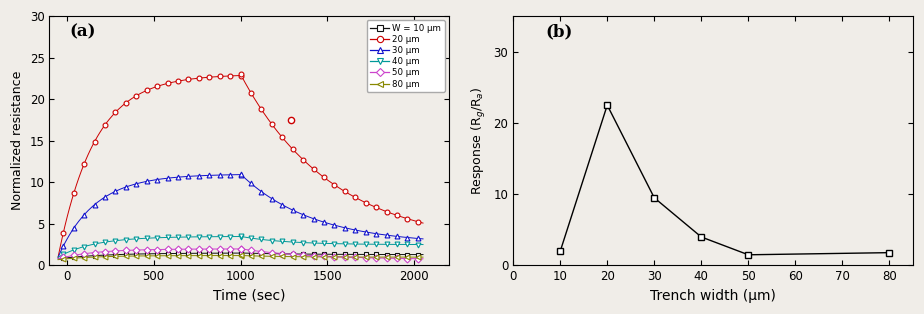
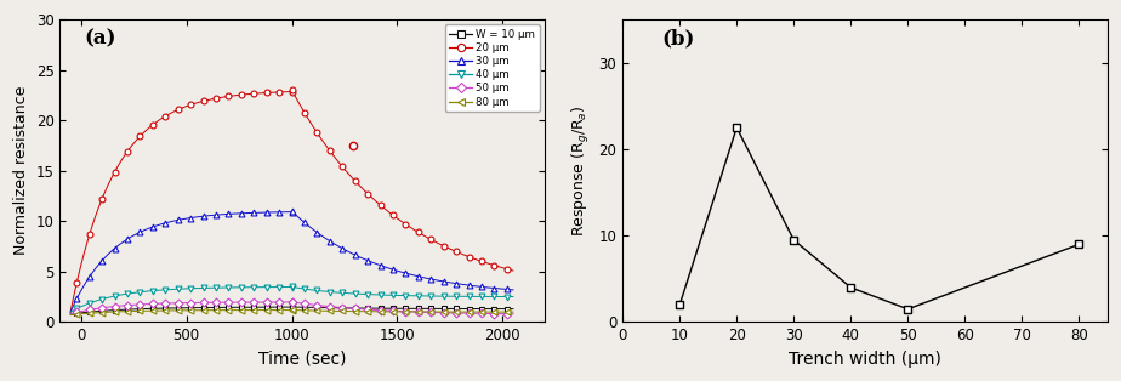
80: 1.8 -> 9.0
